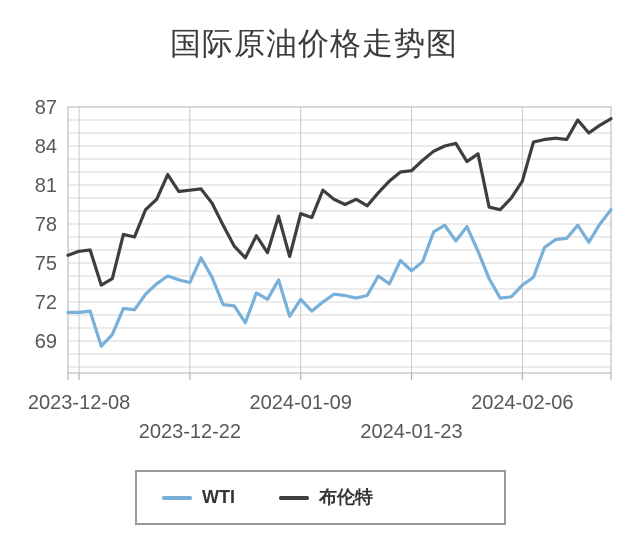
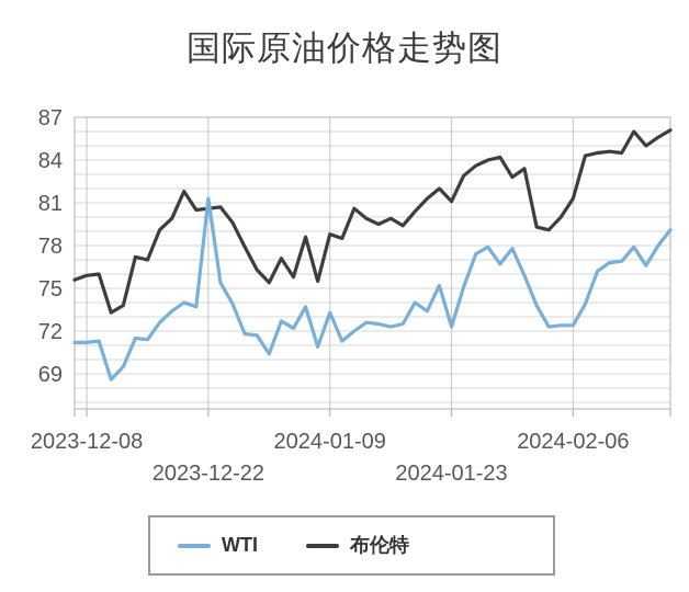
WTI/2023-12-22: 73.5 -> 81.3
WTI/2024-01-09: 72.2 -> 73.3
WTI/2024-01-23: 74.4 -> 72.3
布伦特/2024-01-23: 82.1 -> 81.1
WTI/2024-02-06: 73.3 -> 72.4
